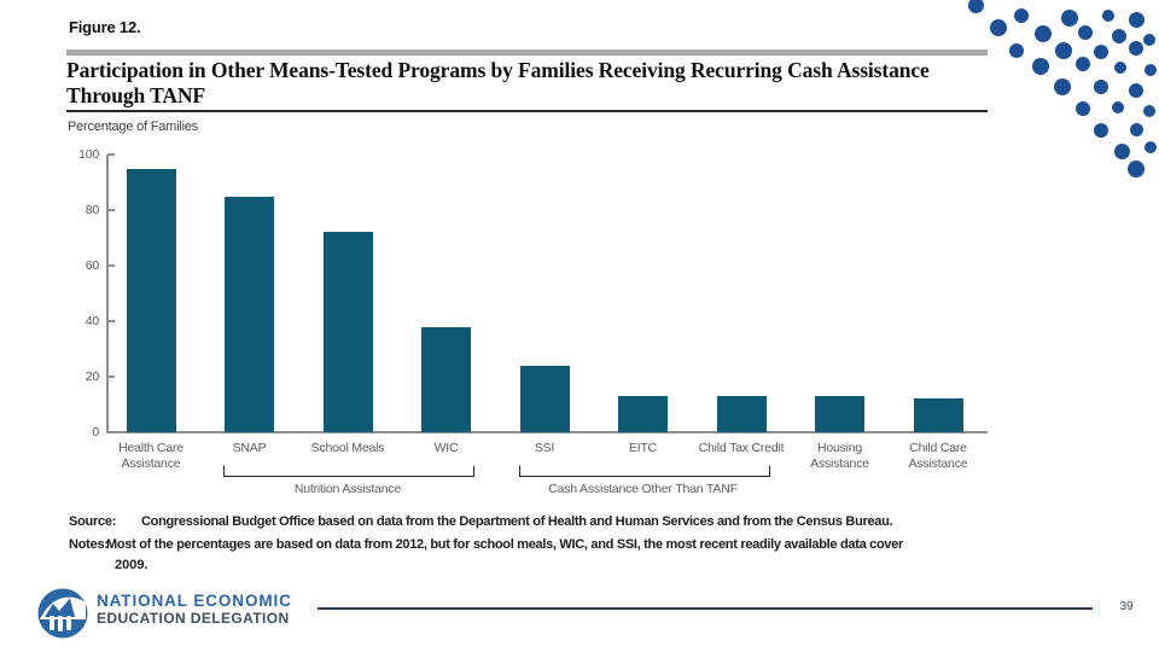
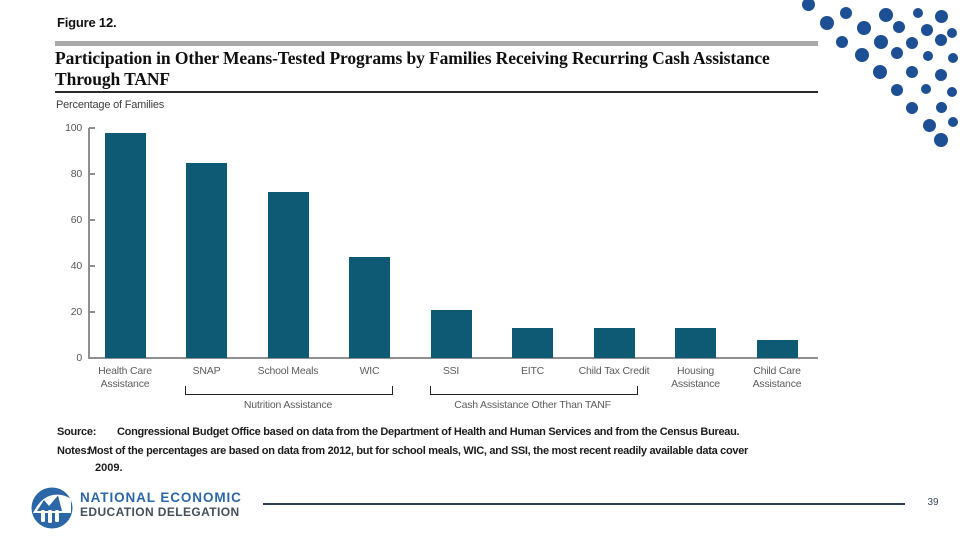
Health Care Assistance: 95 -> 98
WIC: 38 -> 44
SSI: 24 -> 21
Child Care Assistance: 12 -> 8
